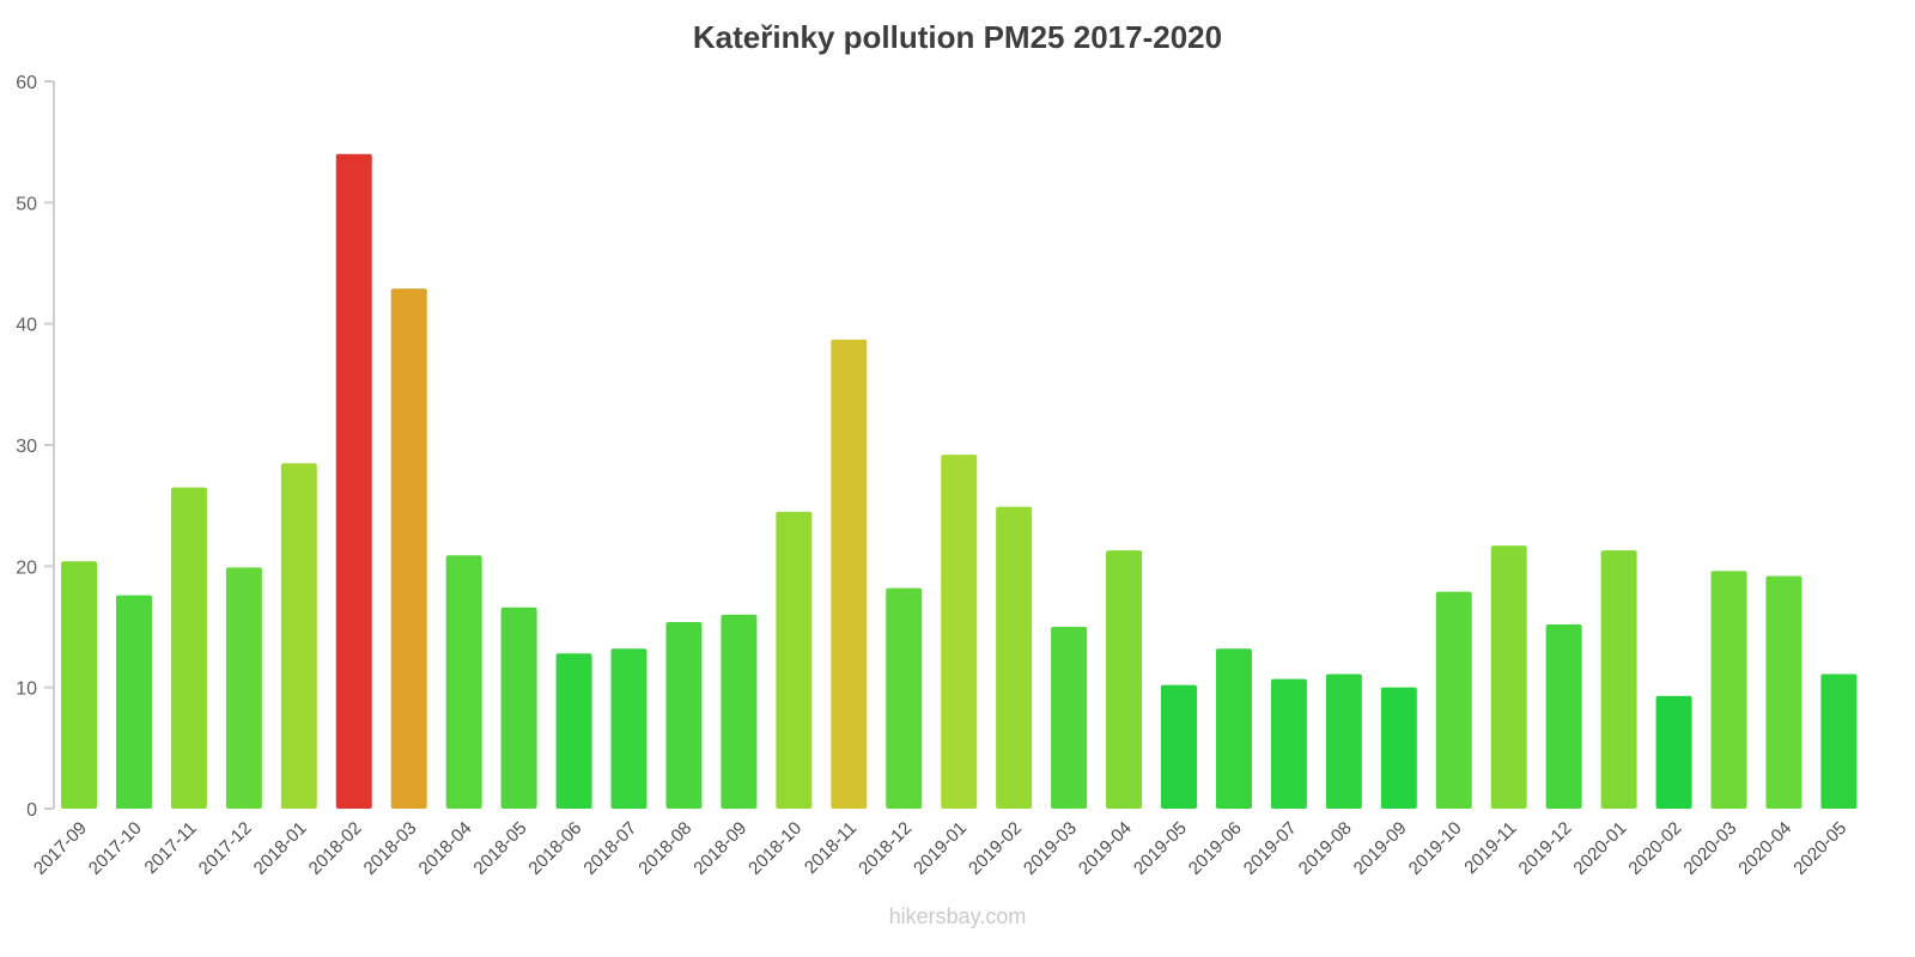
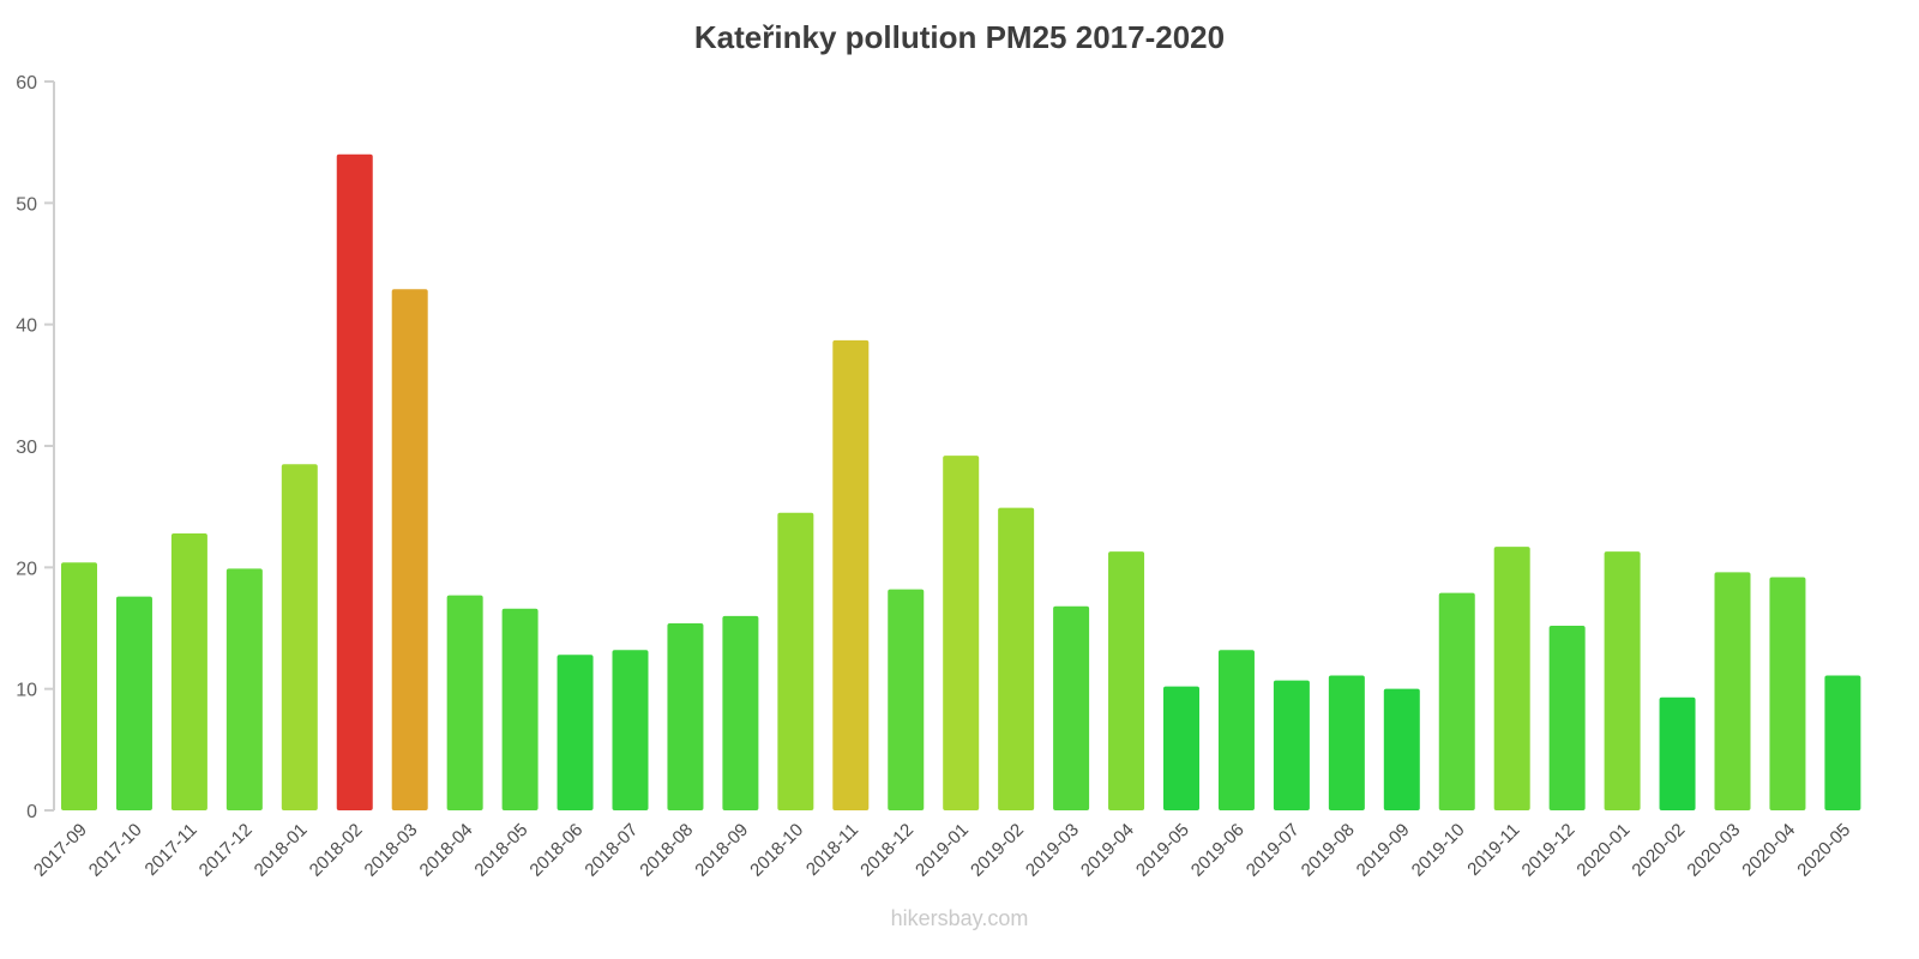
2017-11: 26.5 -> 22.8
2018-04: 20.9 -> 17.7
2019-03: 15.0 -> 16.8
